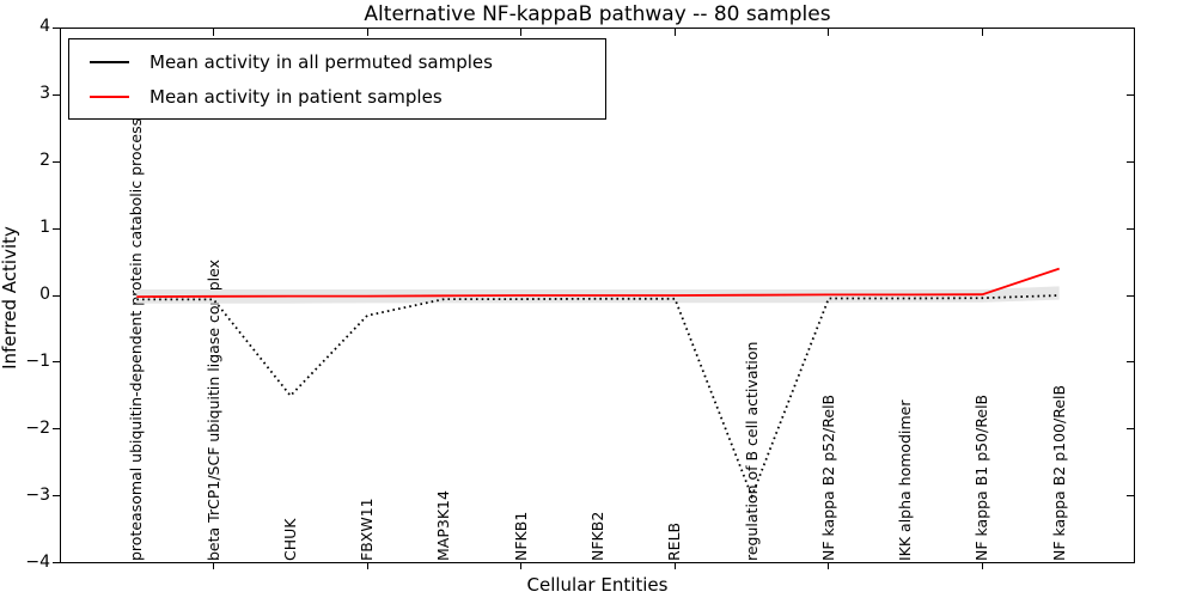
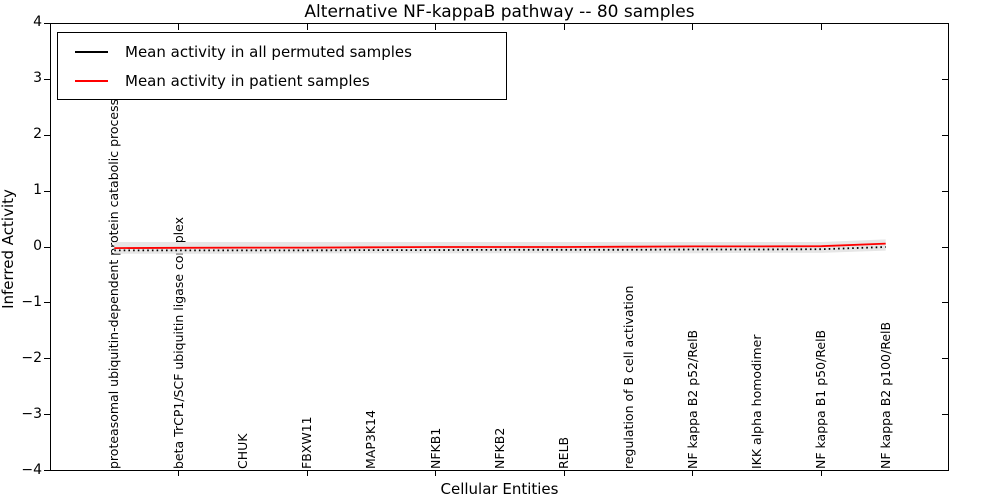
Mean activity in all permuted samples/CHUK: -1.5 -> -0.1
Mean activity in all permuted samples/FBXW11: -0.3 -> -0.1
Mean activity in all permuted samples/regulation of B cell activation: -3.0 -> -0.1
Mean activity in patient samples/NF kappa B2 p100/RelB: 0.4 -> 0.1
